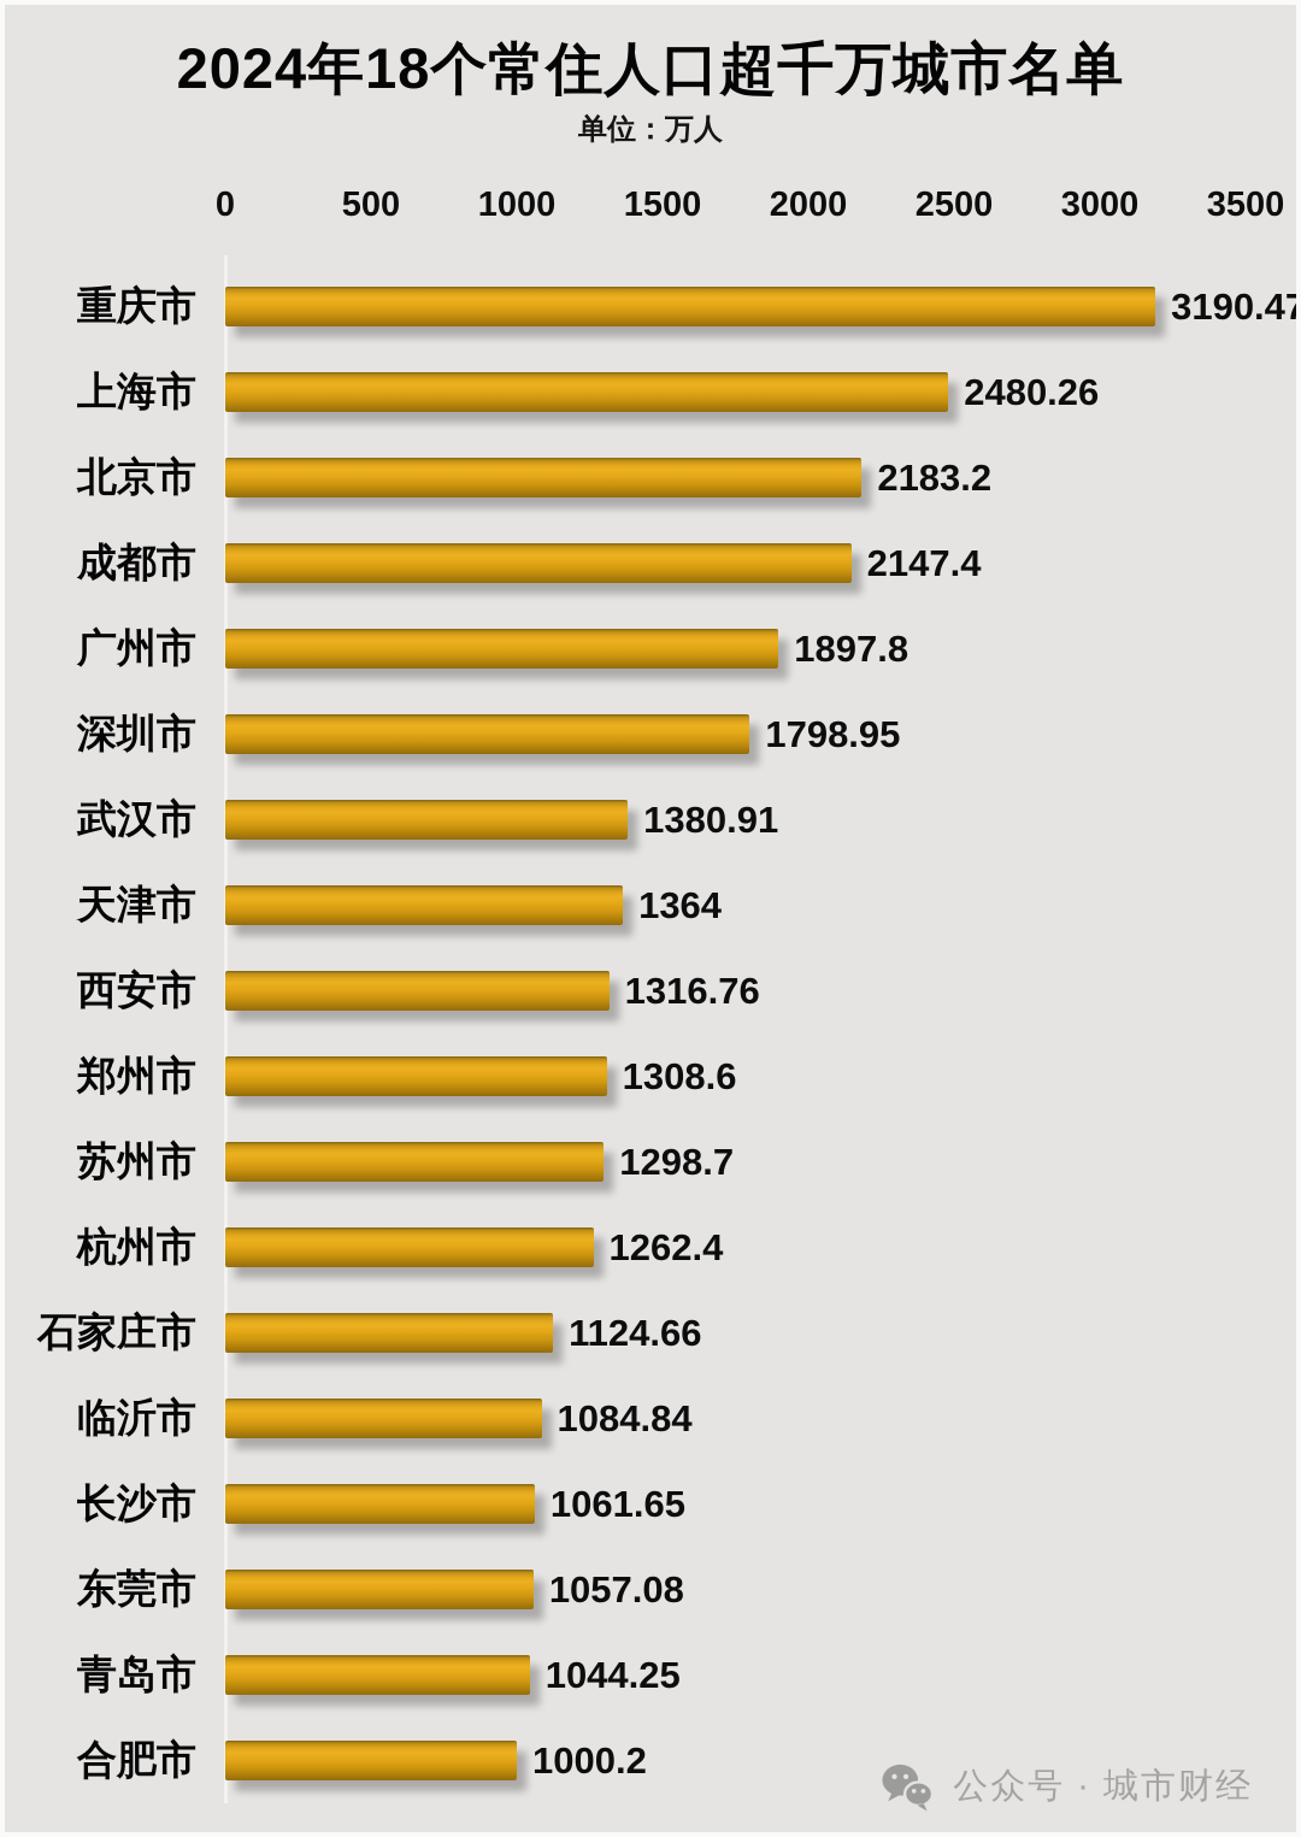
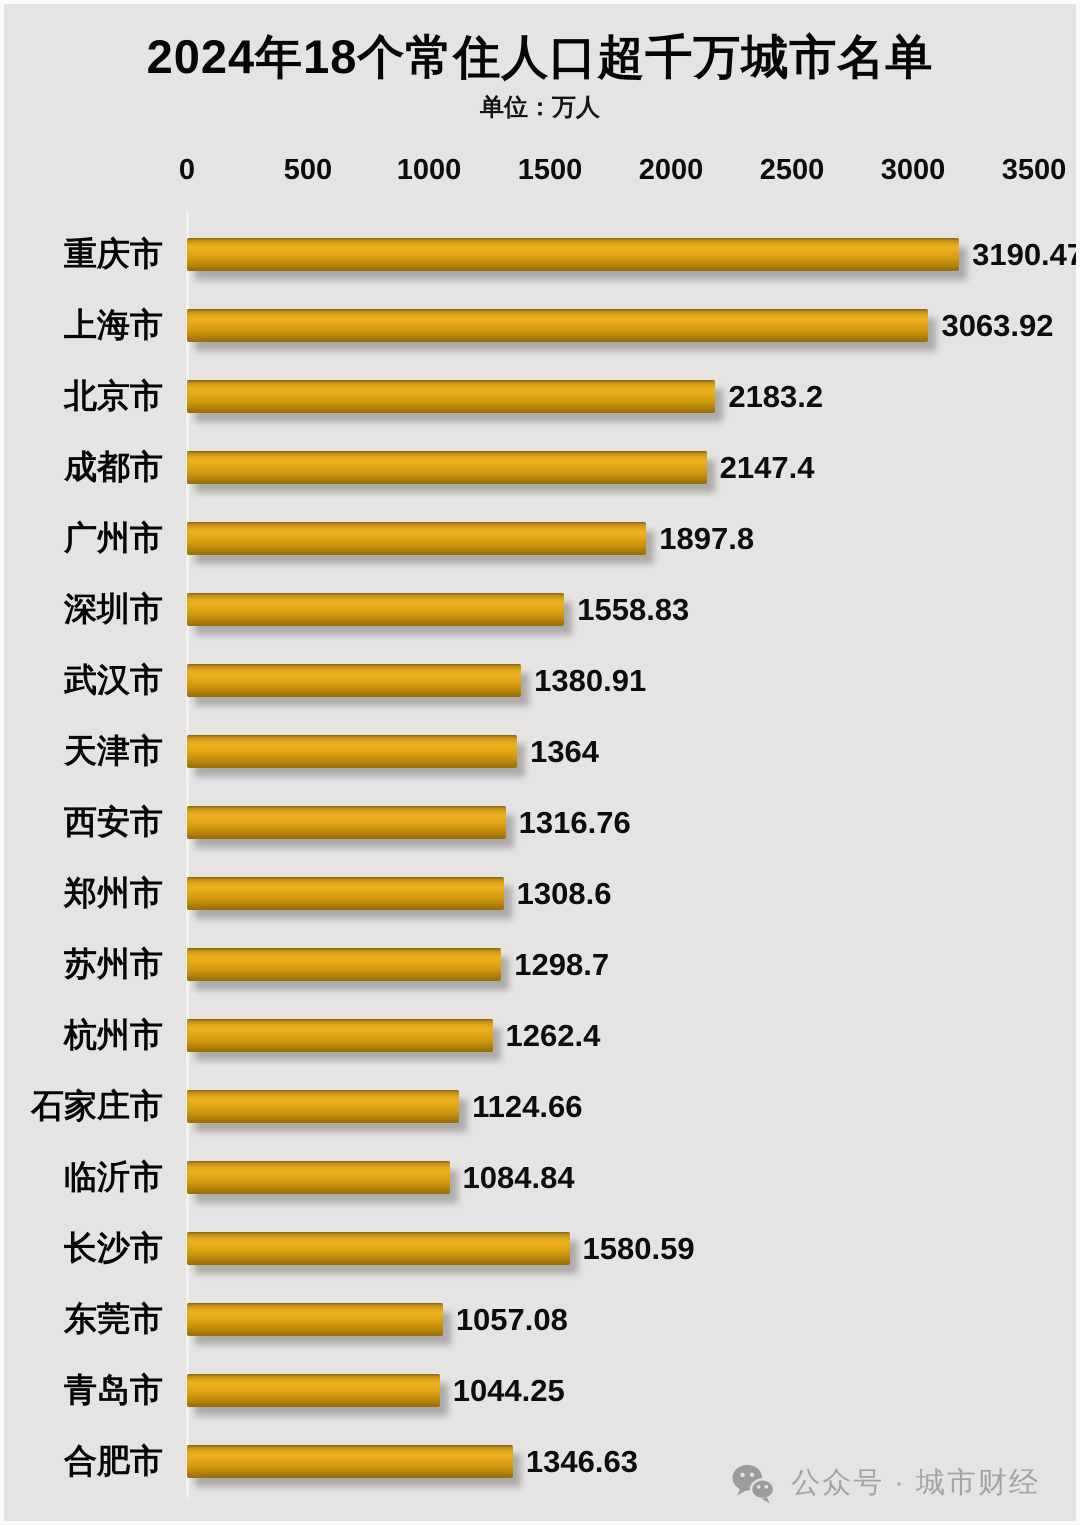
上海市: 2480.26 -> 3063.92
深圳市: 1798.95 -> 1558.83
长沙市: 1061.65 -> 1580.59
合肥市: 1000.2 -> 1346.63
